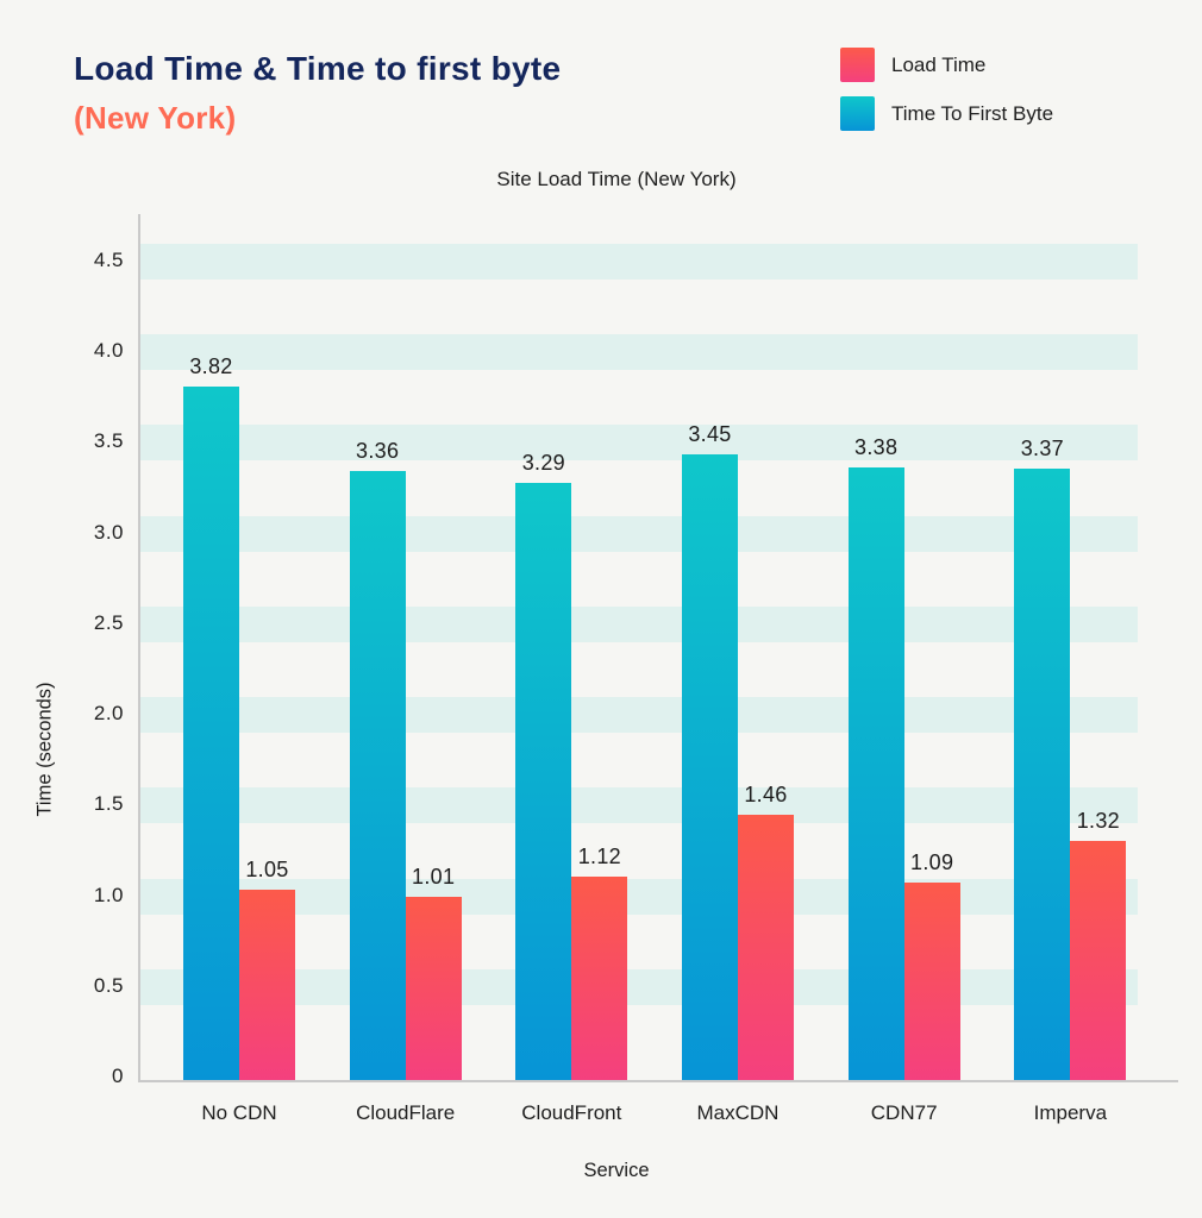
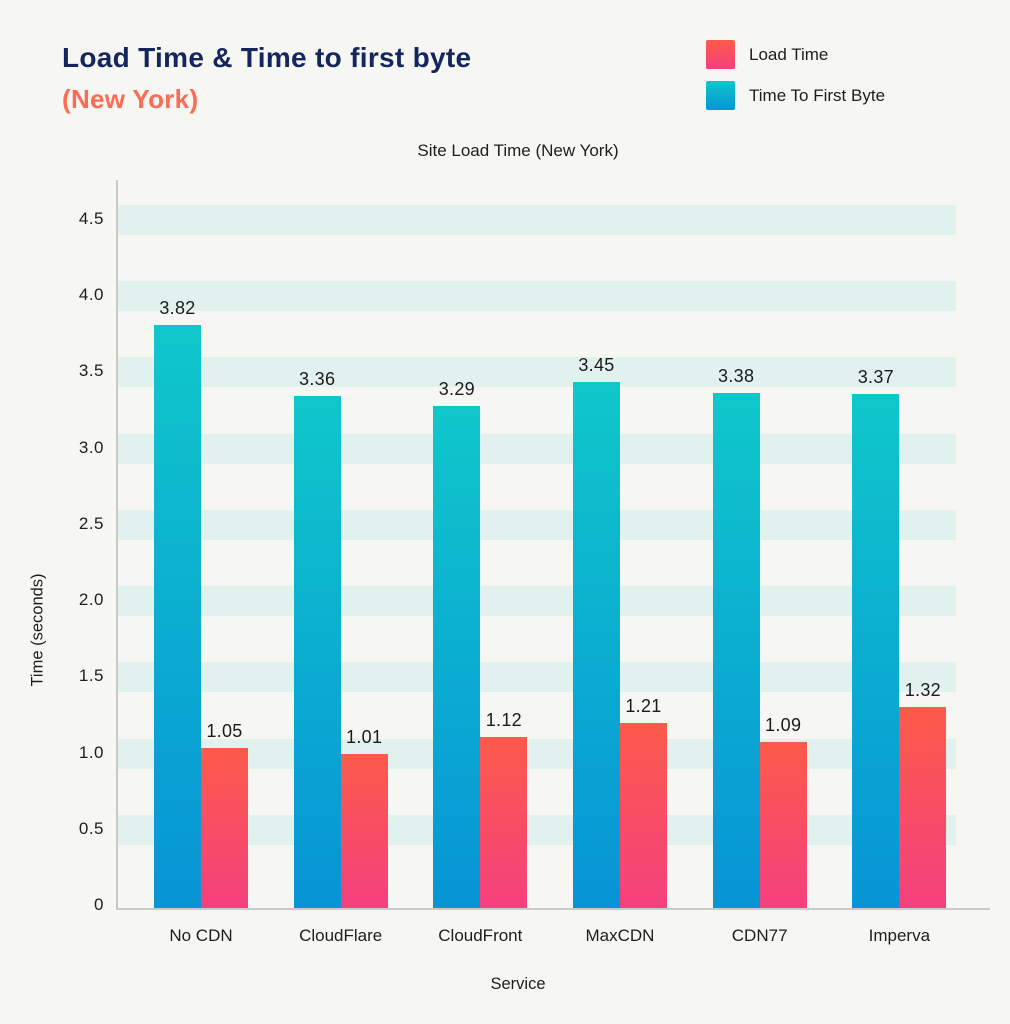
Load Time/MaxCDN: 1.46 -> 1.21
